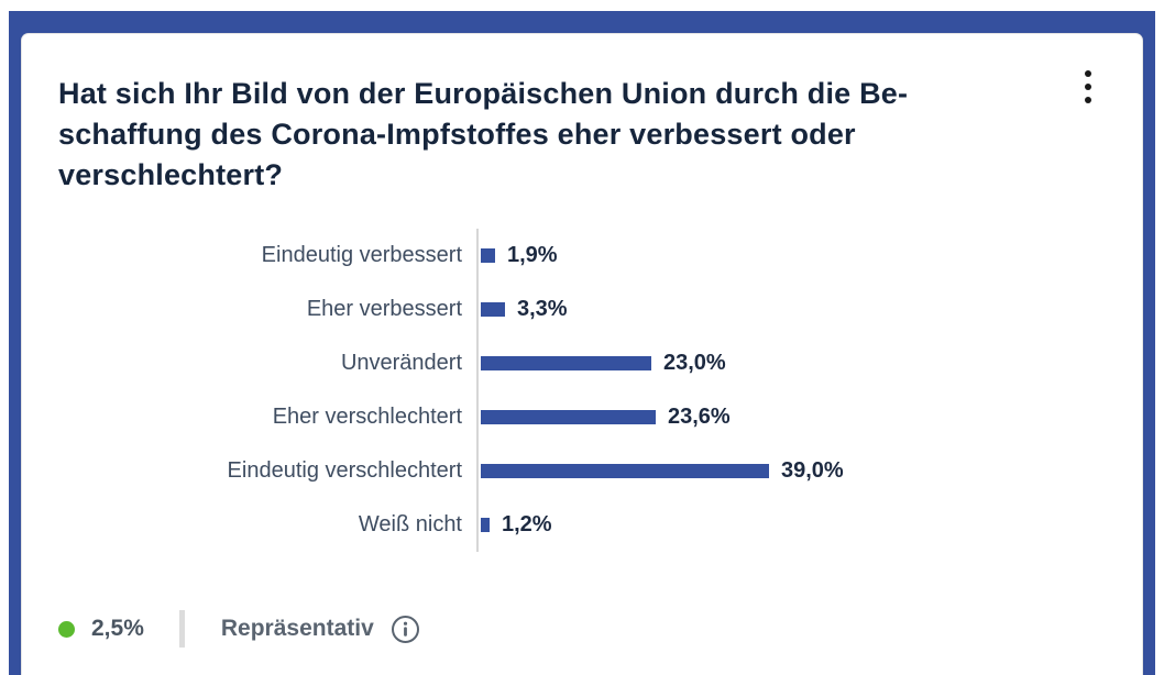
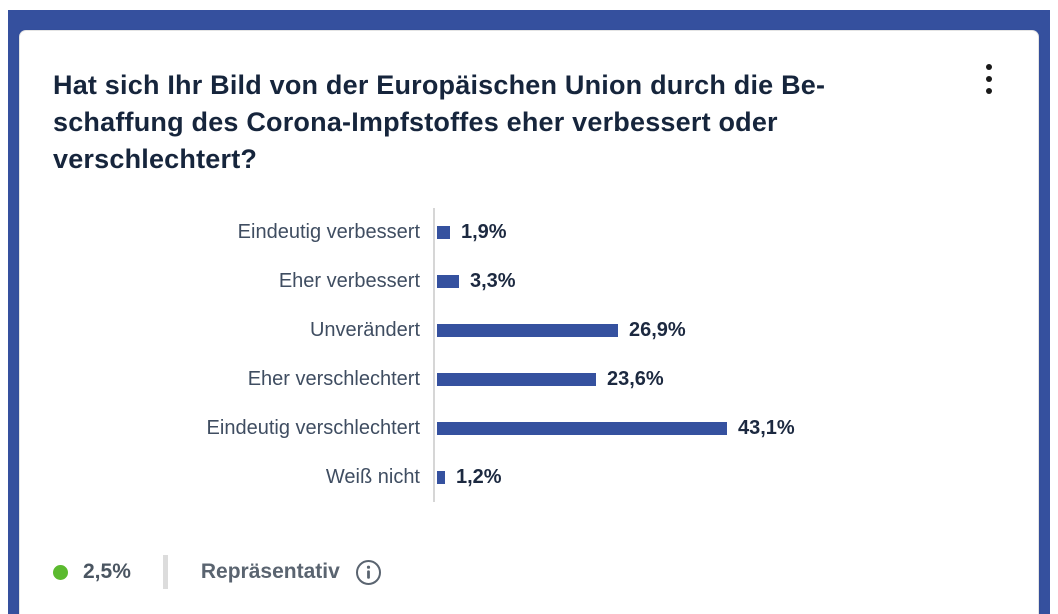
Unverändert: 23,0% -> 26,9%
Eindeutig verschlechtert: 39,0% -> 43,1%
